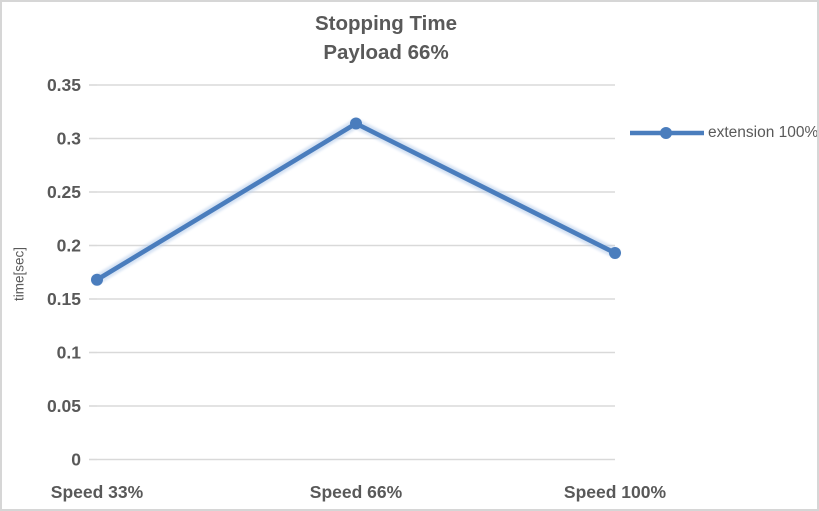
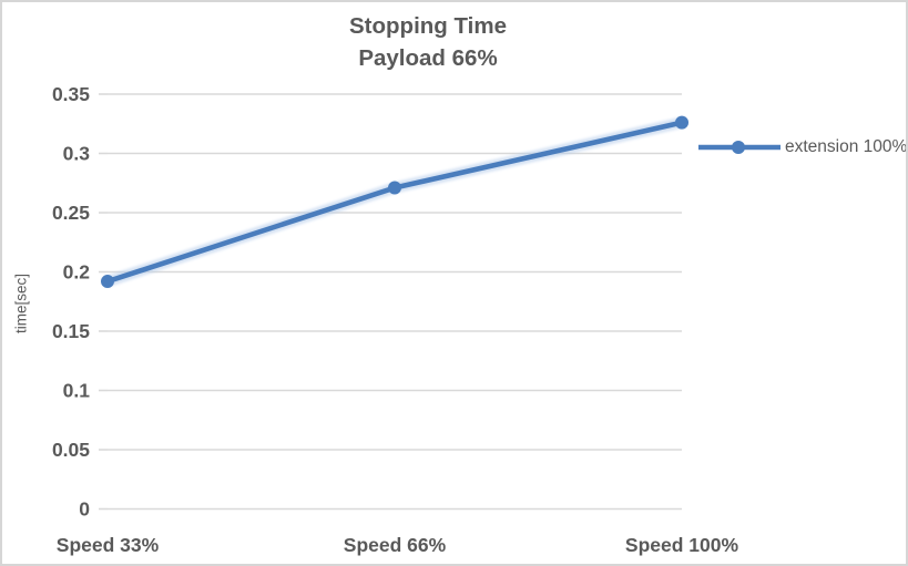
Speed 33%: 0.168 -> 0.192
Speed 66%: 0.314 -> 0.271
Speed 100%: 0.193 -> 0.326
